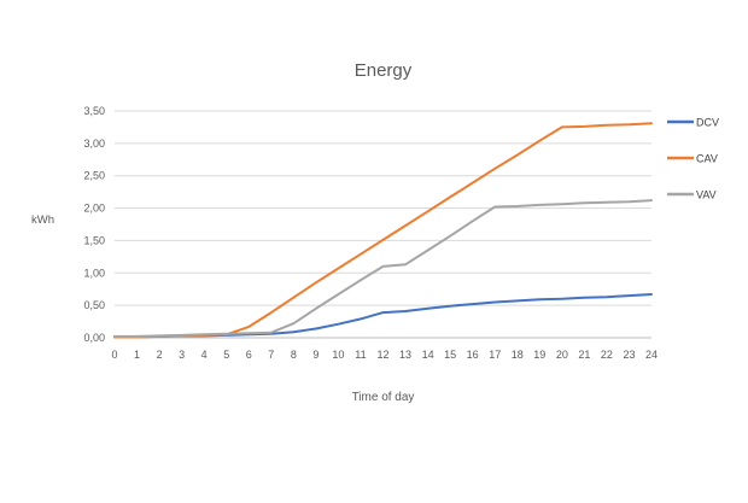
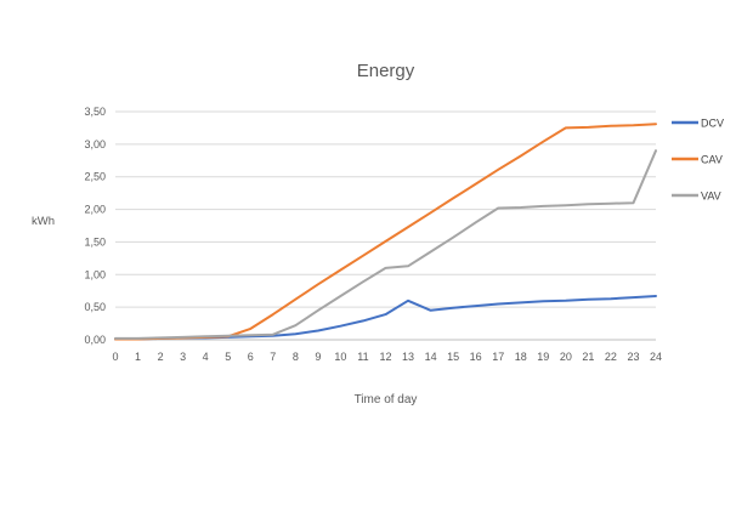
DCV/13: 0,4 -> 0,6
VAV/24: 2,1 -> 2,9
